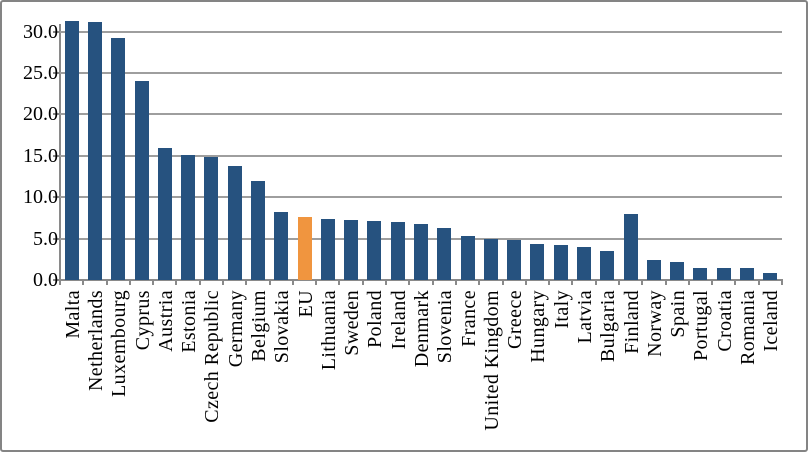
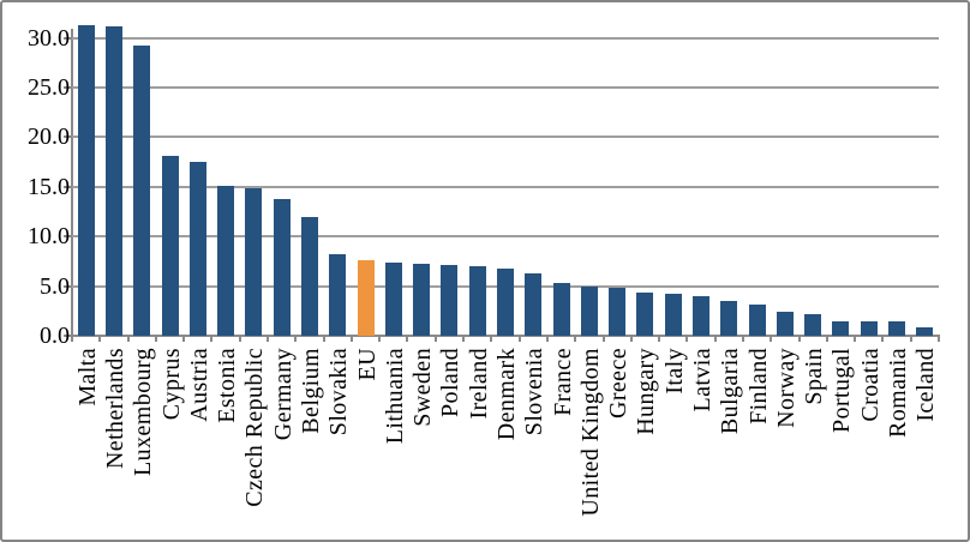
Cyprus: 24 -> 18
Austria: 16 -> 18
Finland: 8 -> 3
